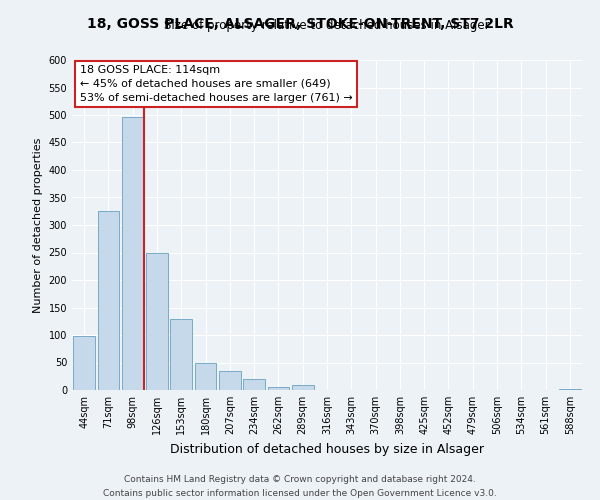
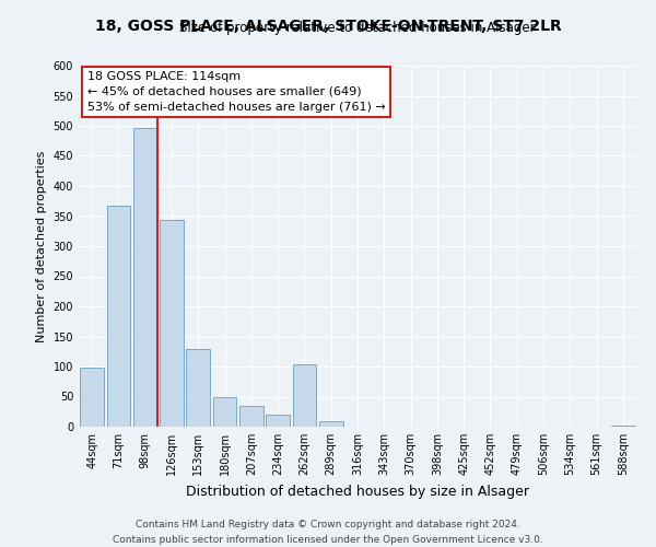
71sqm: 325 -> 368
126sqm: 250 -> 344
262sqm: 5 -> 104
